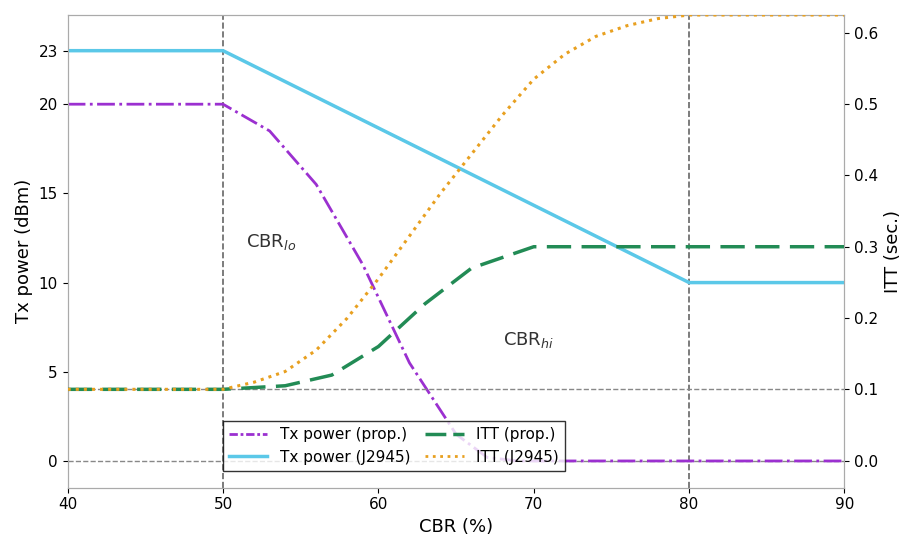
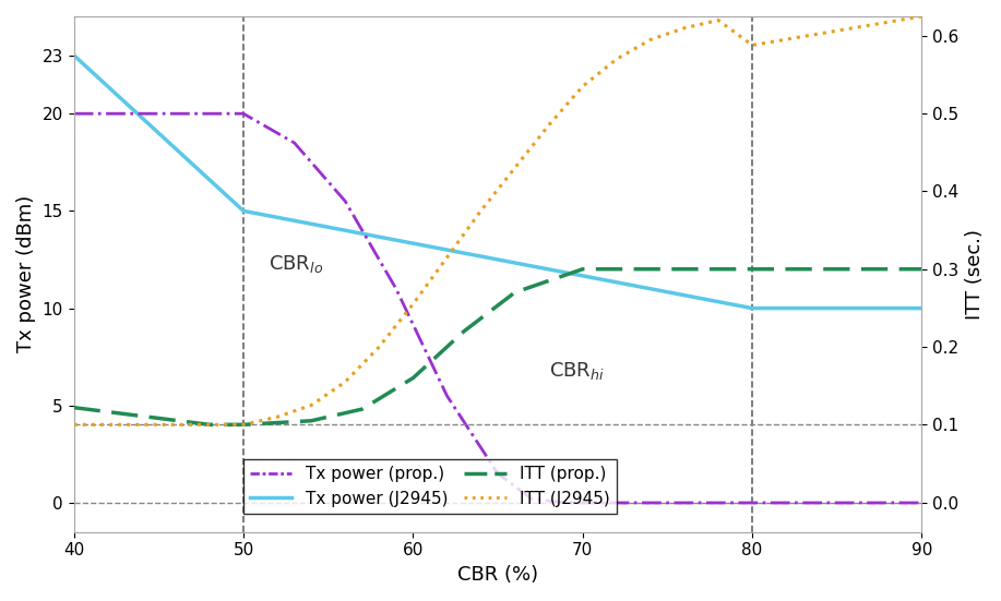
ITT (prop.)/40: 0.100 -> 0.122
Tx power (J2945)/50: 23 -> 15
ITT (J2945)/80: 0.625 -> 0.588
